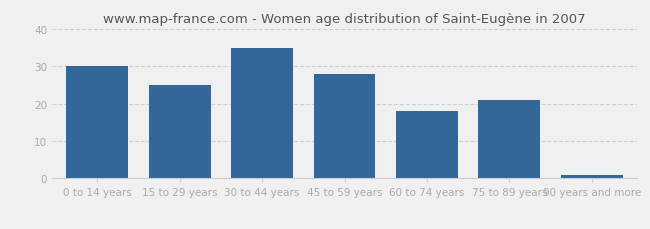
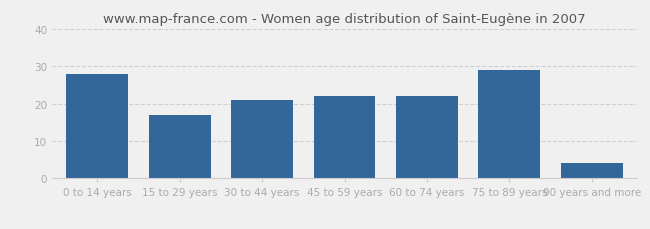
0 to 14 years: 30 -> 28
15 to 29 years: 25 -> 17
30 to 44 years: 35 -> 21
45 to 59 years: 28 -> 22
60 to 74 years: 18 -> 22
75 to 89 years: 21 -> 29
90 years and more: 1 -> 4
